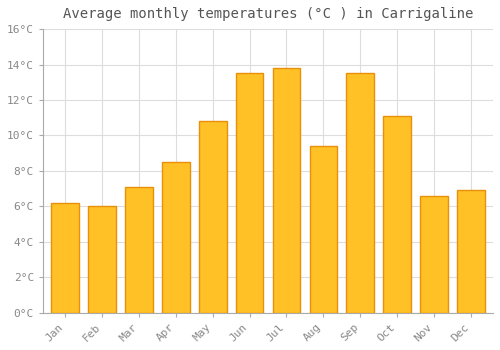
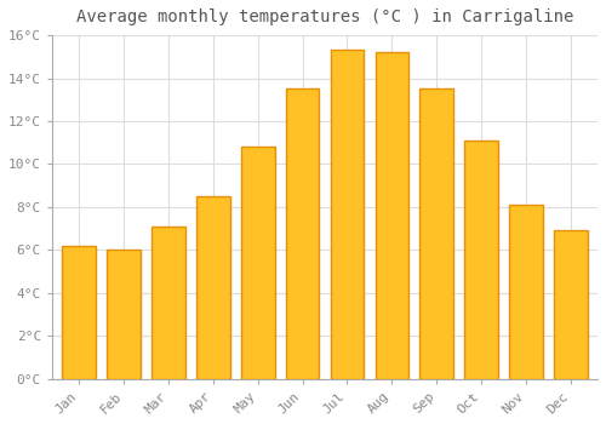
Jul: 13.8°C -> 15.3°C
Aug: 9.4°C -> 15.2°C
Nov: 6.6°C -> 8.1°C
